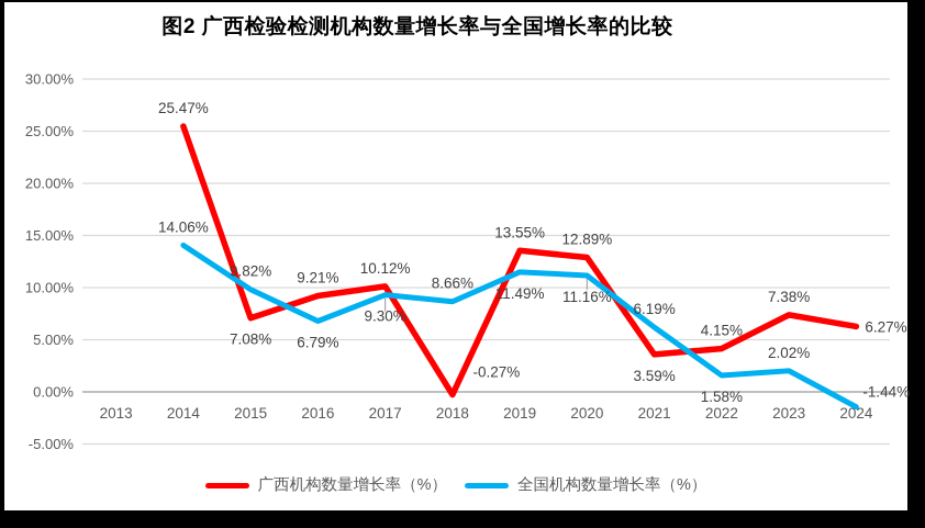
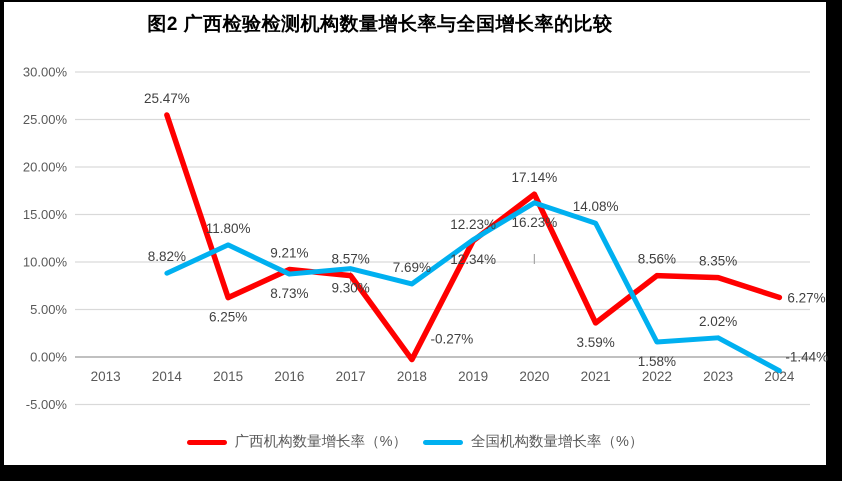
全国机构数量增长率（%）/2014: 14.06% -> 8.82%
广西机构数量增长率（%）/2015: 7.08% -> 6.25%
全国机构数量增长率（%）/2015: 9.82% -> 11.80%
全国机构数量增长率（%）/2016: 6.79% -> 8.73%
广西机构数量增长率（%）/2017: 10.12% -> 8.57%
全国机构数量增长率（%）/2018: 8.66% -> 7.69%
广西机构数量增长率（%）/2019: 13.55% -> 12.23%
全国机构数量增长率（%）/2019: 11.49% -> 12.34%
广西机构数量增长率（%）/2020: 12.89% -> 17.14%
全国机构数量增长率（%）/2020: 11.16% -> 16.23%
全国机构数量增长率（%）/2021: 6.19% -> 14.08%
广西机构数量增长率（%）/2022: 4.15% -> 8.56%
广西机构数量增长率（%）/2023: 7.38% -> 8.35%
